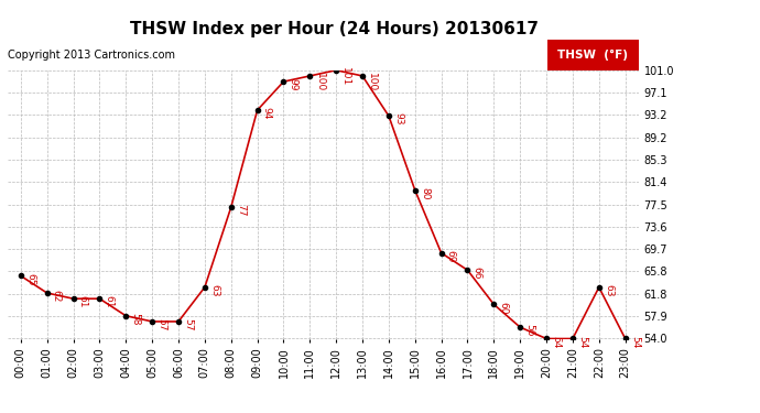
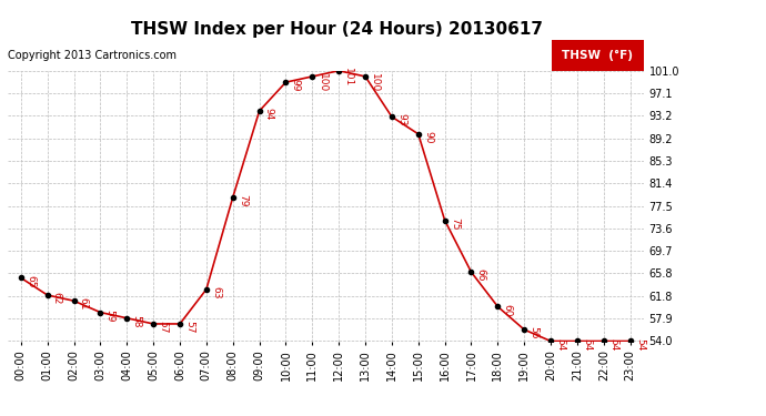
03:00: 61 -> 59
08:00: 77 -> 79
15:00: 80 -> 90
16:00: 69 -> 75
22:00: 63 -> 54
